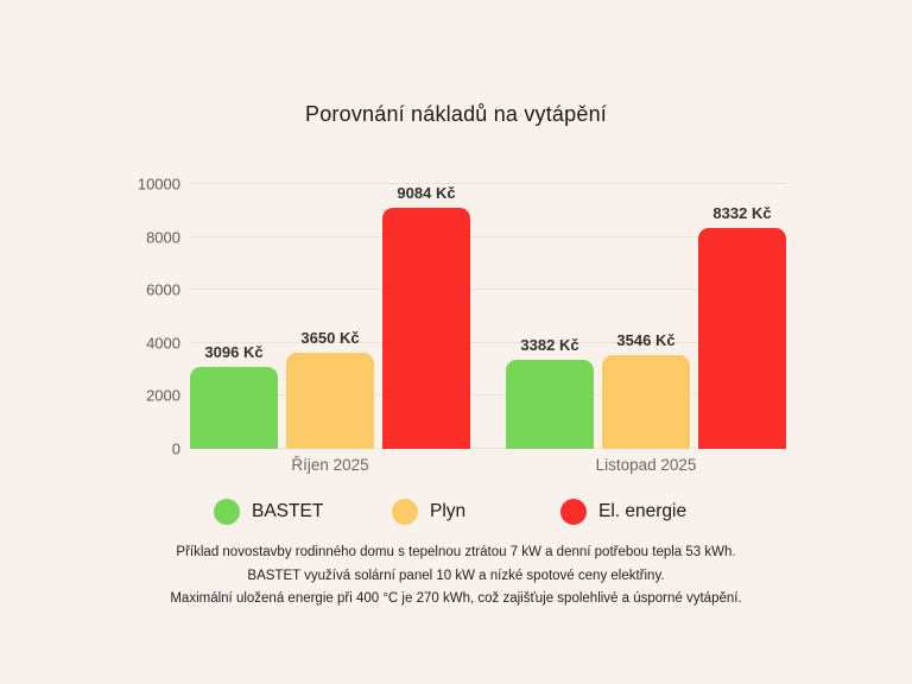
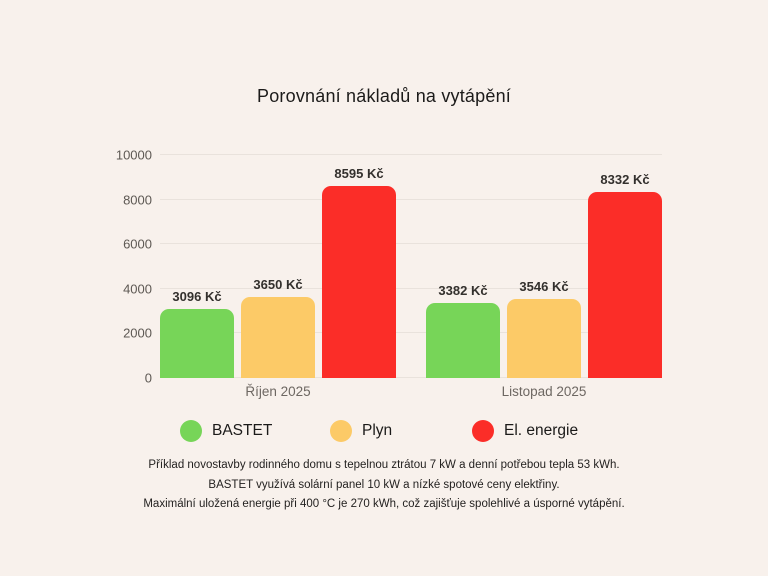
El. energie/Říjen 2025: 9084 -> 8595
